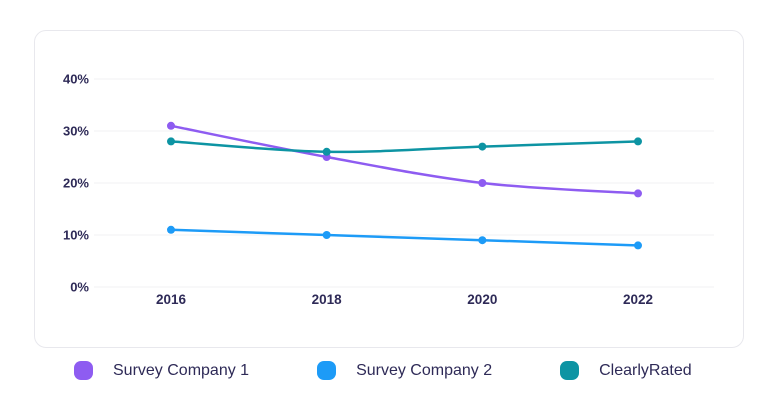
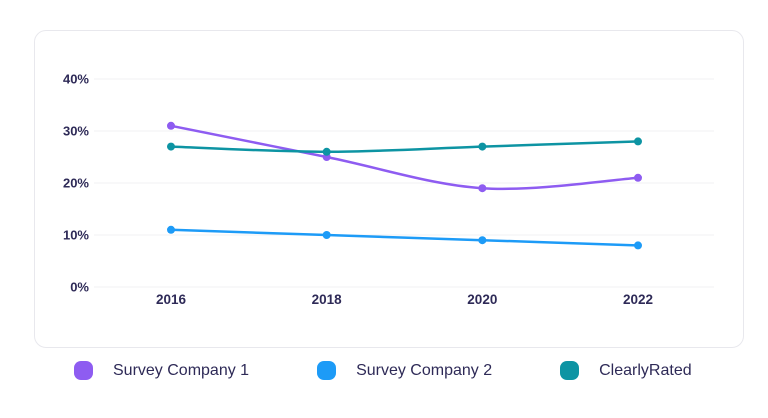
ClearlyRated/2016: 28% -> 27%
Survey Company 1/2020: 20% -> 19%
Survey Company 1/2022: 18% -> 21%
